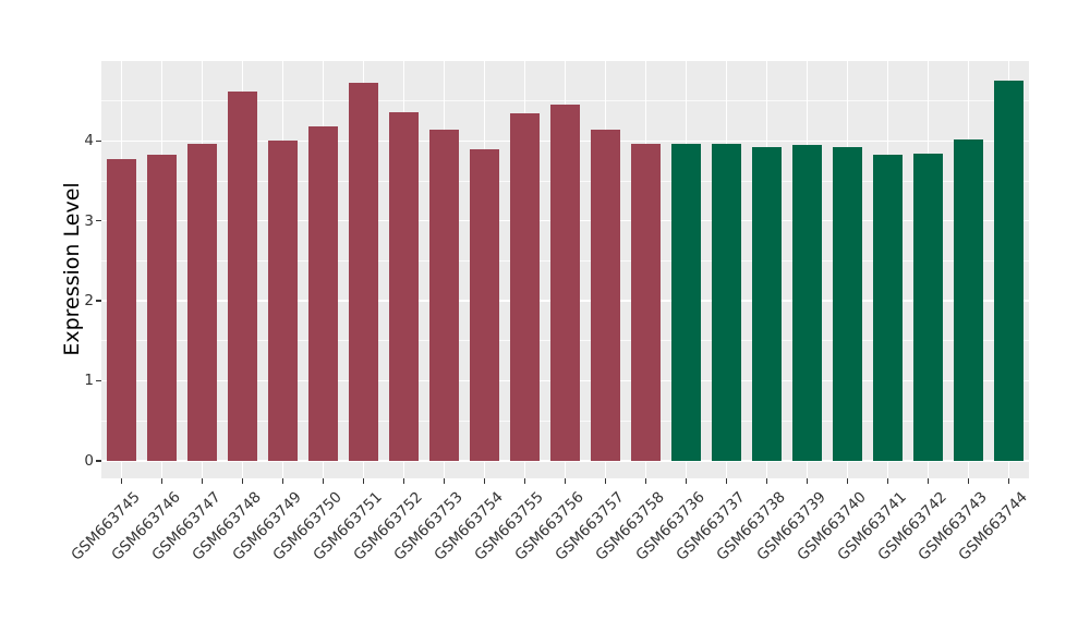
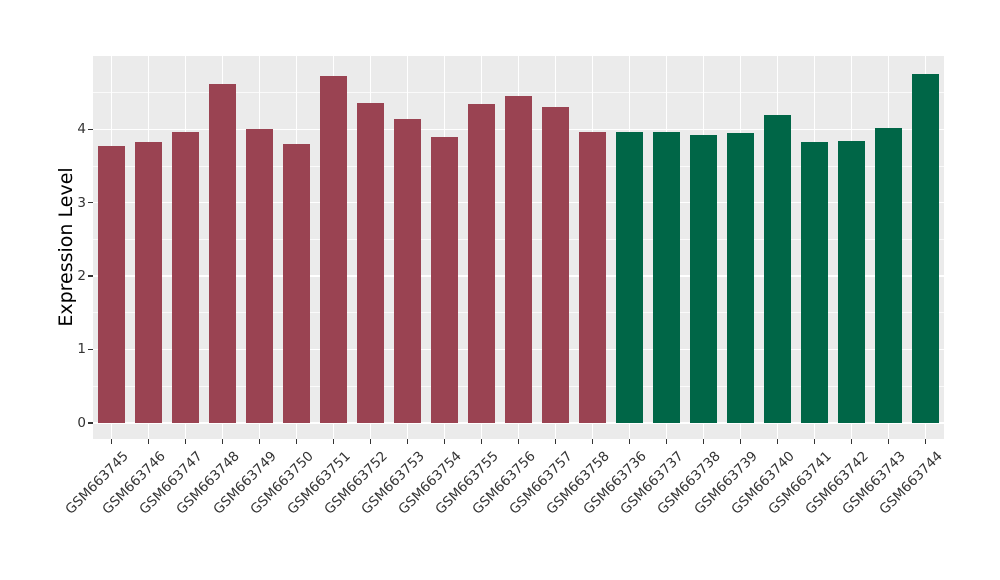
GSM663750: 4.2 -> 3.8
GSM663757: 4.1 -> 4.3
GSM663740: 3.9 -> 4.2
